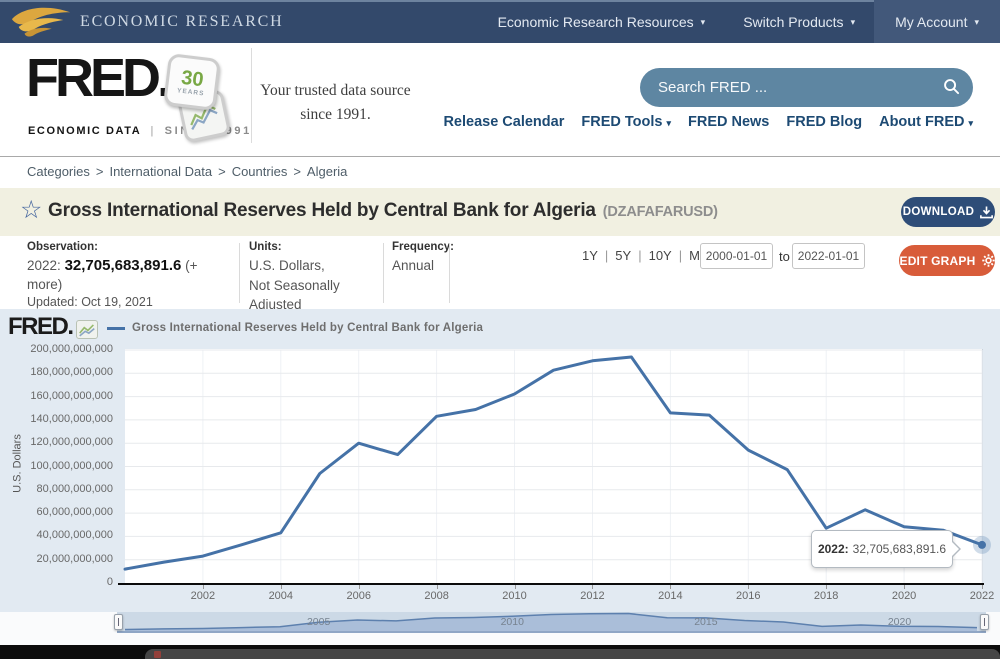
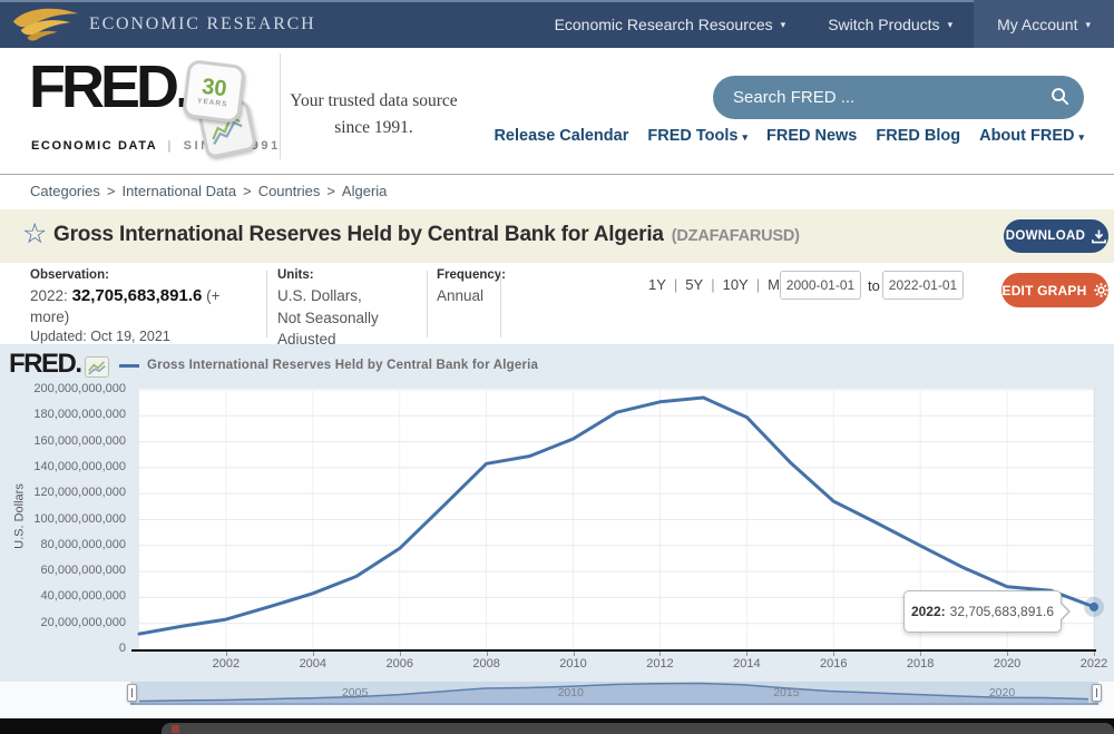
2005: 94000000000 -> 56000000000
2006: 120000000000 -> 78000000000
2014: 146000000000 -> 179000000000
2018: 47000000000 -> 80000000000
